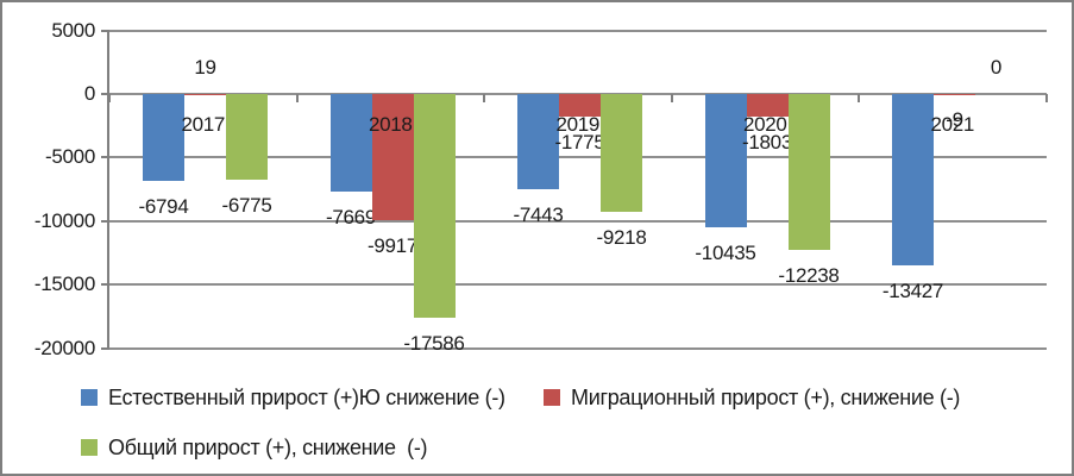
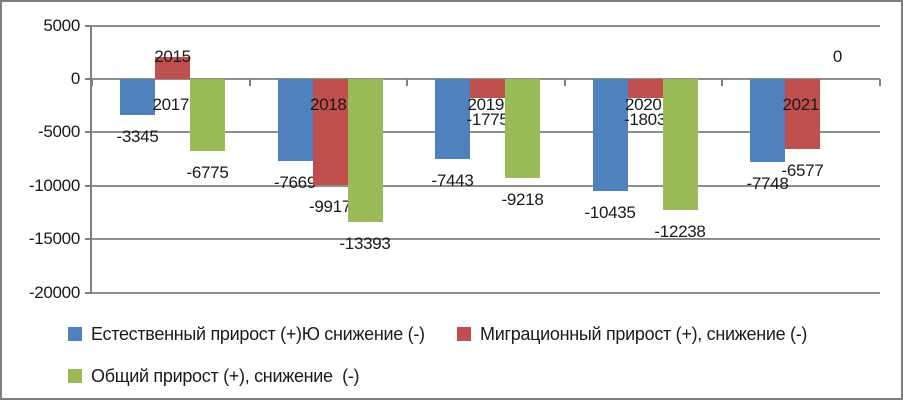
Естественный прирост (+)Ю снижение (-)/2017: -6794 -> -3345
Миграционный прирост (+), снижение (-)/2017: 19 -> 2015
Общий прирост (+), снижение (-)/2018: -17586 -> -13393
Естественный прирост (+)Ю снижение (-)/2021: -13427 -> -7748
Миграционный прирост (+), снижение (-)/2021: -9 -> -6577
